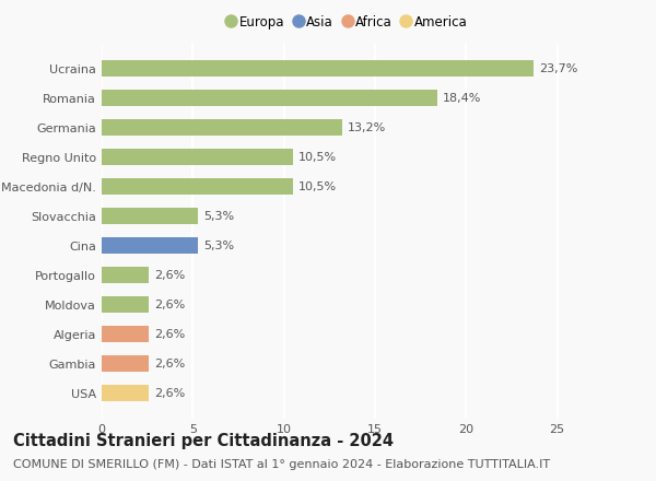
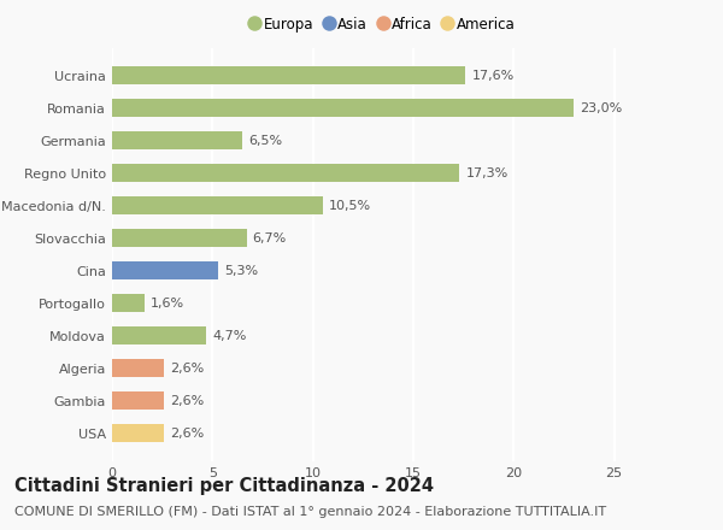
Ucraina: 23,7% -> 17,6%
Romania: 18,4% -> 23,0%
Germania: 13,2% -> 6,5%
Regno Unito: 10,5% -> 17,3%
Slovacchia: 5,3% -> 6,7%
Portogallo: 2,6% -> 1,6%
Moldova: 2,6% -> 4,7%
